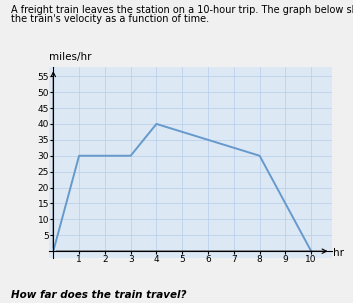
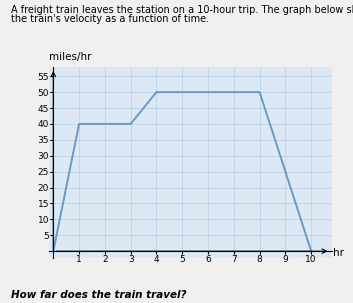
1: 30 -> 40
3: 30 -> 40
4: 40 -> 50
8: 30 -> 50
